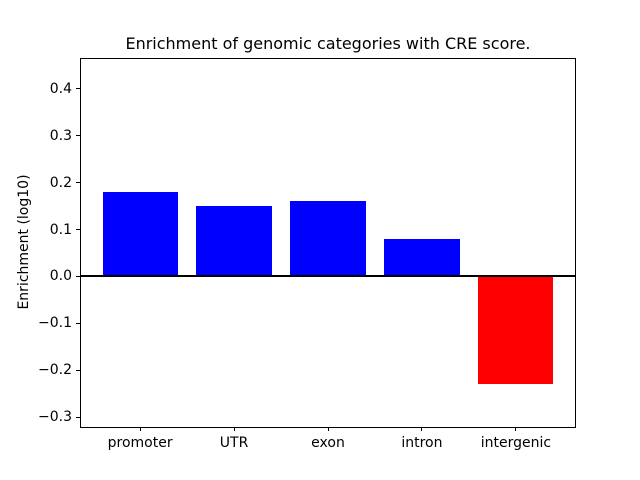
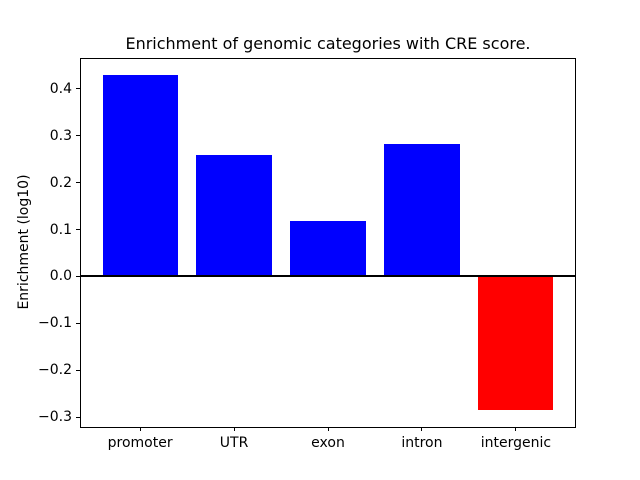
promoter: 0.18 -> 0.43
UTR: 0.15 -> 0.26
exon: 0.16 -> 0.12
intron: 0.08 -> 0.28
intergenic: -0.23 -> -0.28
